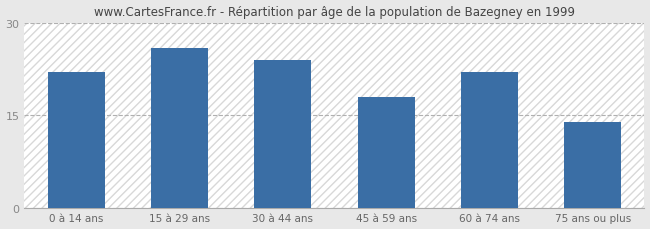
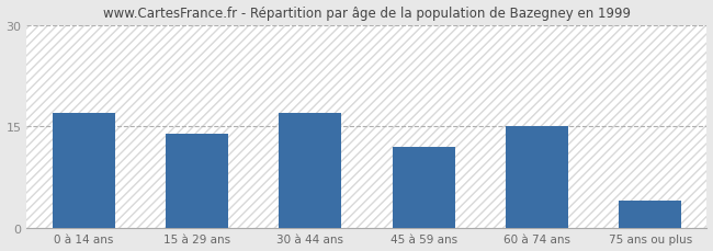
0 à 14 ans: 22 -> 17
15 à 29 ans: 26 -> 14
30 à 44 ans: 24 -> 17
45 à 59 ans: 18 -> 12
60 à 74 ans: 22 -> 15
75 ans ou plus: 14 -> 4
